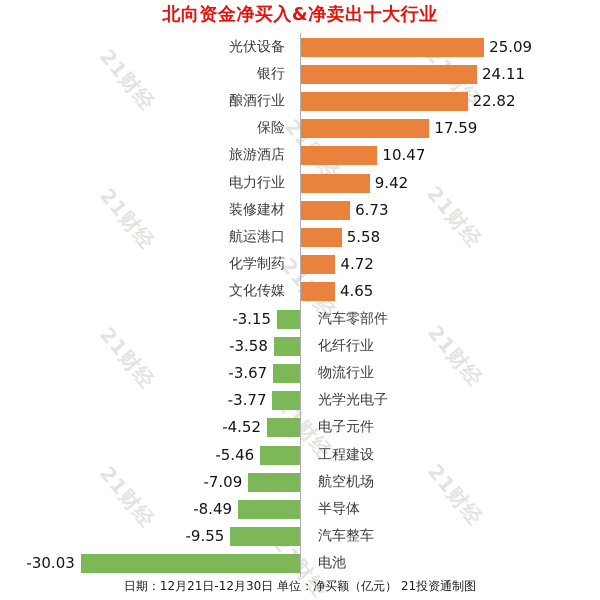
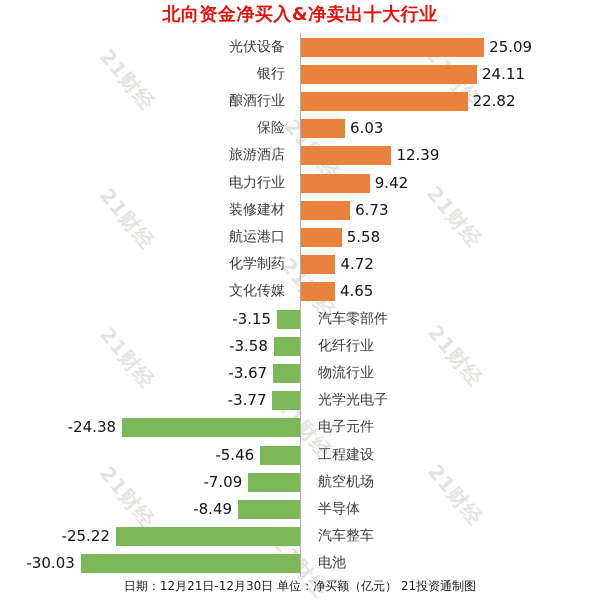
保险: 17.59 -> 6.03
旅游酒店: 10.47 -> 12.39
电子元件: -4.52 -> -24.38
汽车整车: -9.55 -> -25.22
